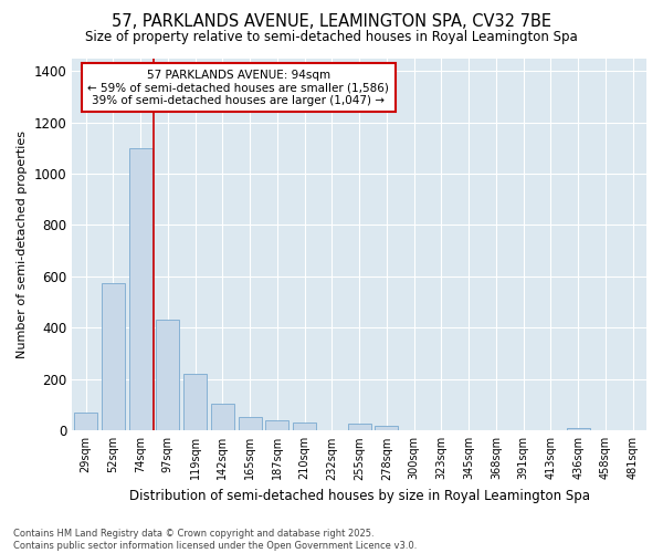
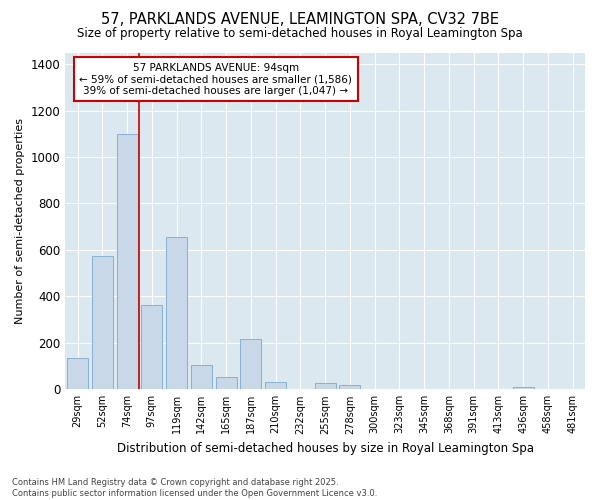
29sqm: 70 -> 135
97sqm: 430 -> 365
119sqm: 220 -> 655
187sqm: 40 -> 215
